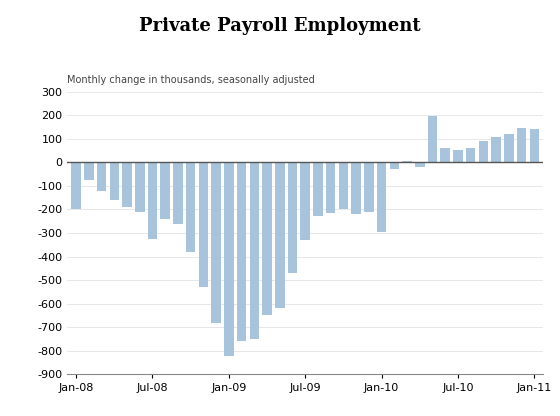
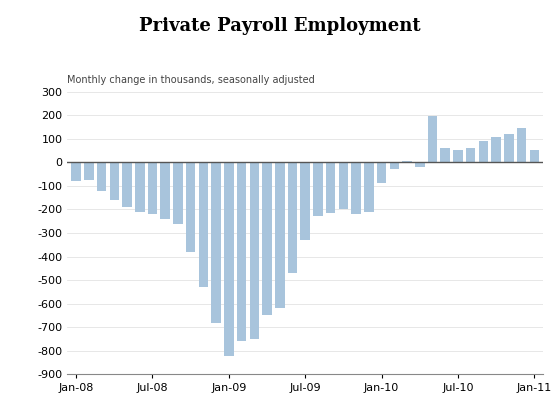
Jan-08: -200 -> -80
Jul-08: -325 -> -220
Jan-10: -295 -> -90
Jan-11: 140 -> 50
